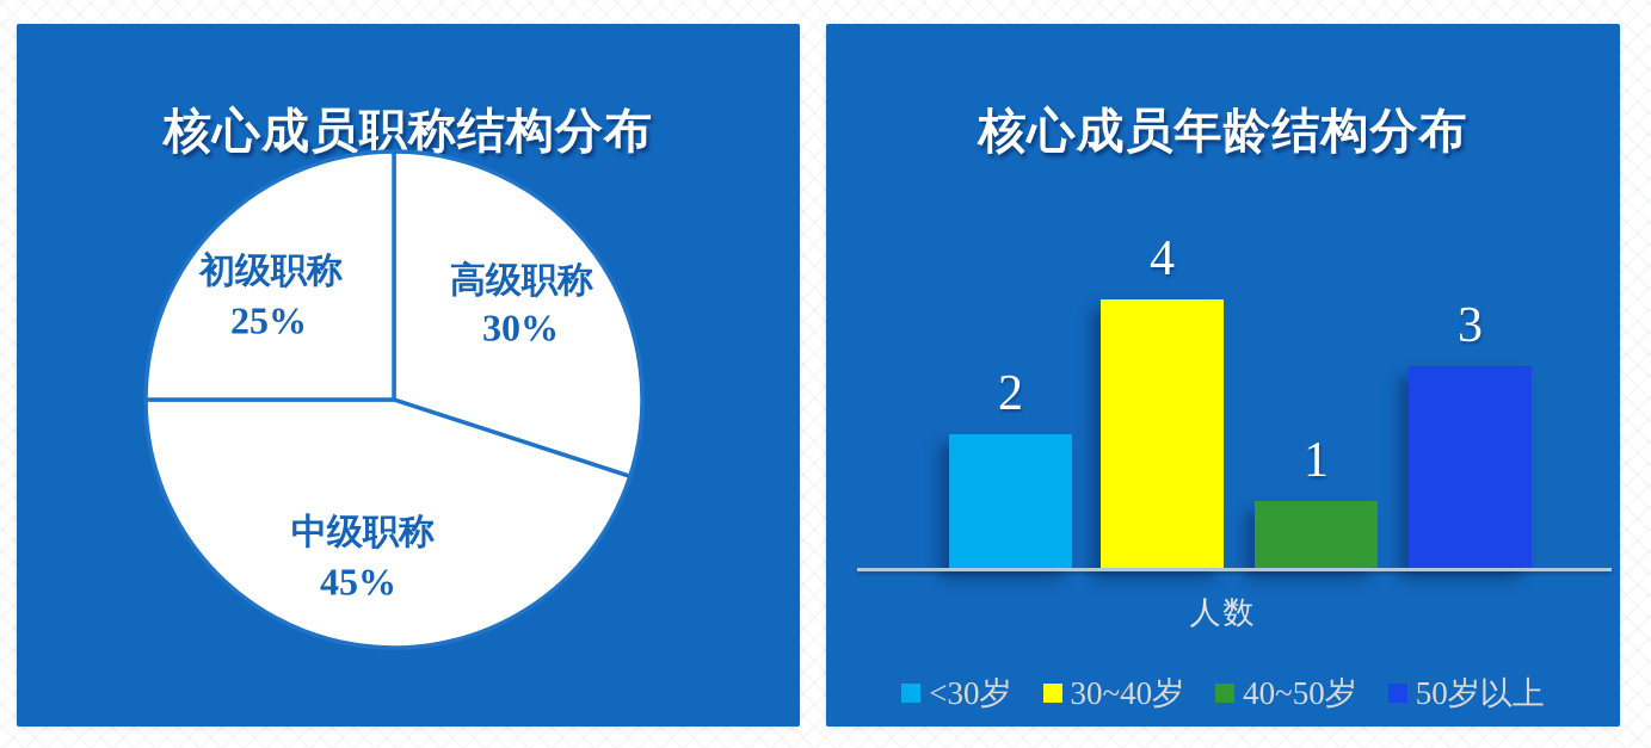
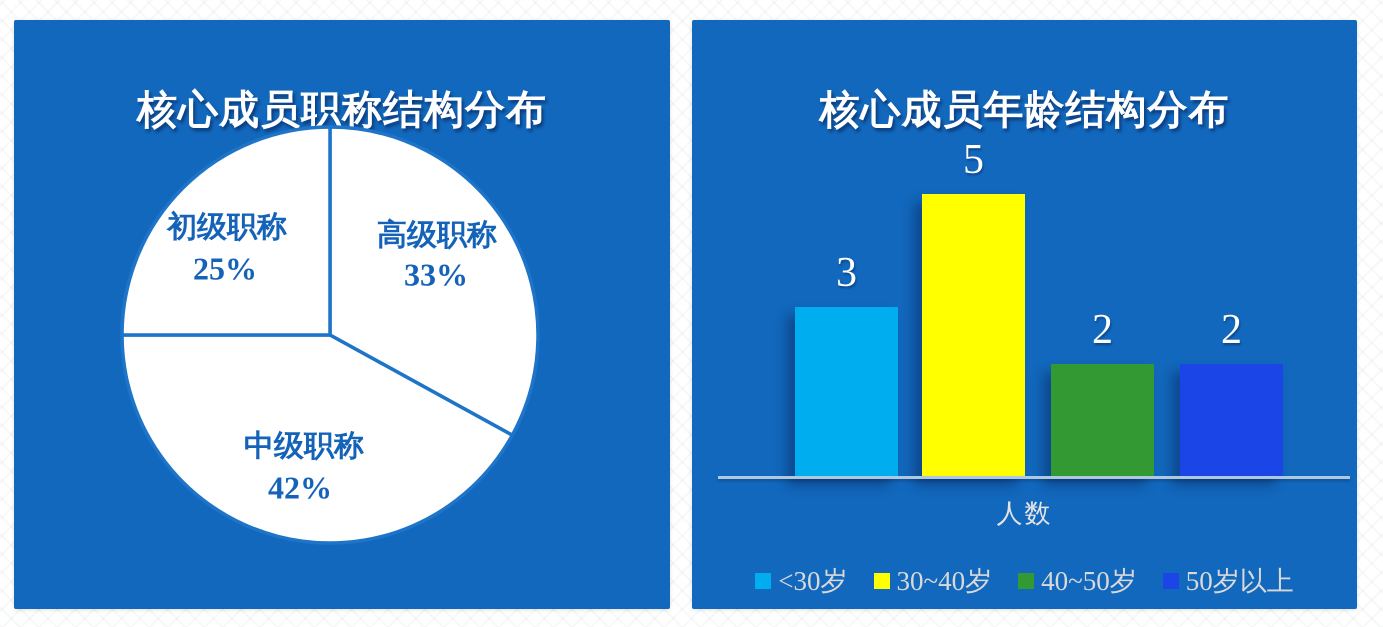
核心成员职称结构分布/高级职称: 30% -> 33%
核心成员职称结构分布/中级职称: 45% -> 42%
核心成员年龄结构分布/<30岁: 2 -> 3
核心成员年龄结构分布/30~40岁: 4 -> 5
核心成员年龄结构分布/40~50岁: 1 -> 2
核心成员年龄结构分布/50岁以上: 3 -> 2
